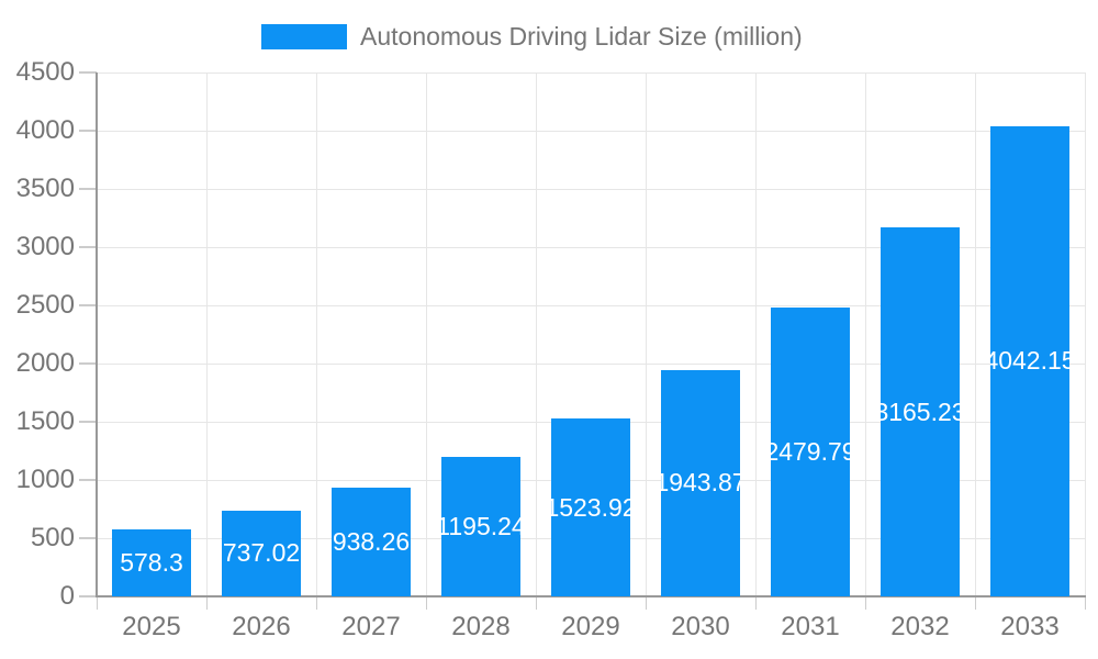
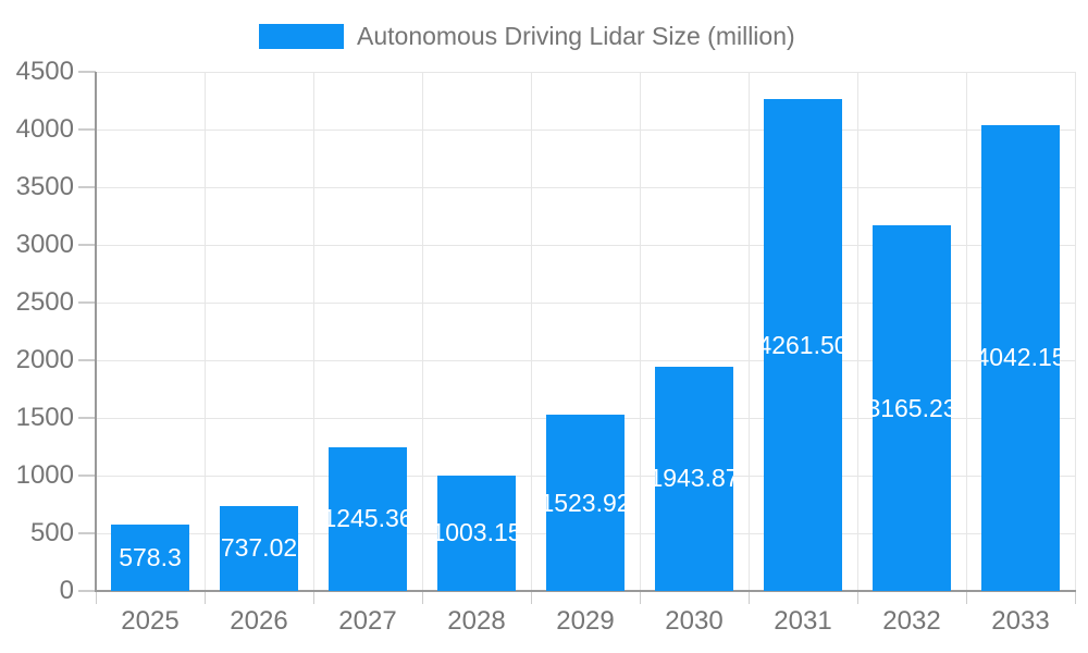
2027: 938.26 -> 1245.36
2028: 1195.24 -> 1003.15
2031: 2479.79 -> 4261.50
